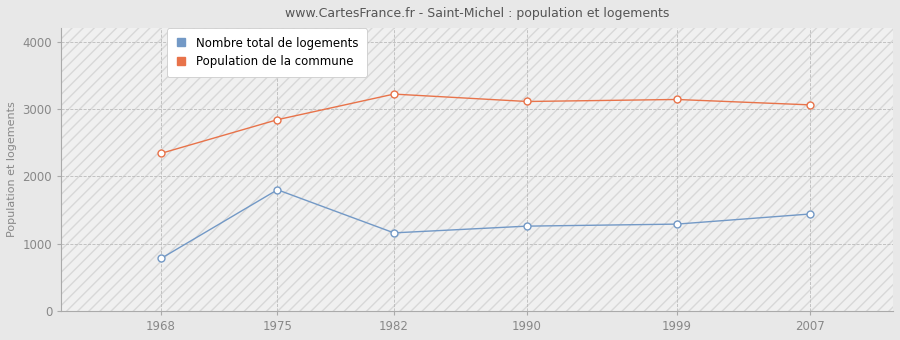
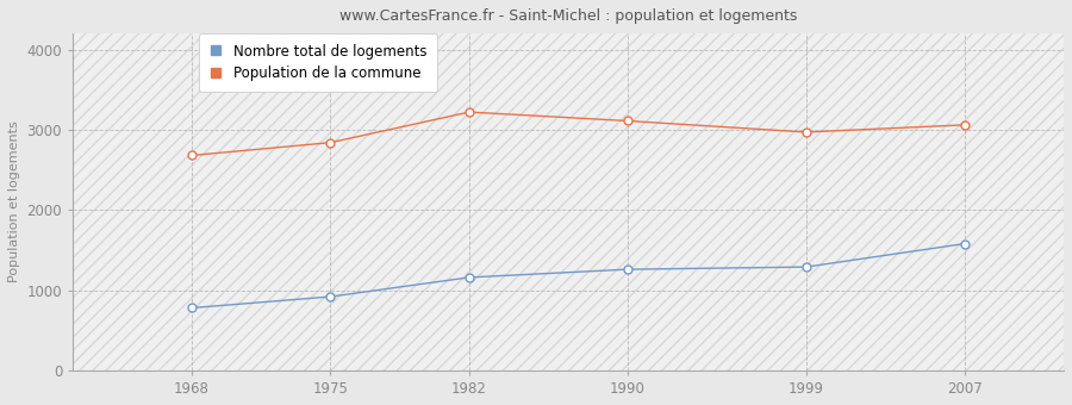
Population de la commune/1968: 2340 -> 2680
Nombre total de logements/1975: 1800 -> 920
Population de la commune/1999: 3140 -> 2970
Nombre total de logements/2007: 1440 -> 1580
